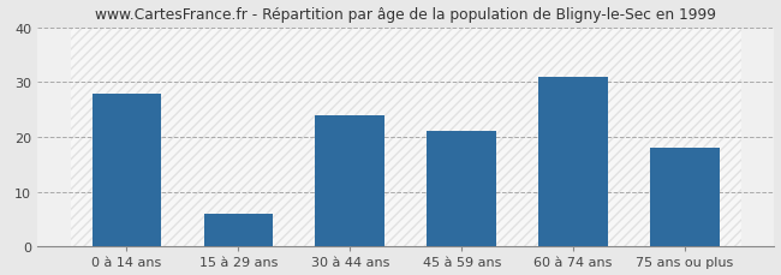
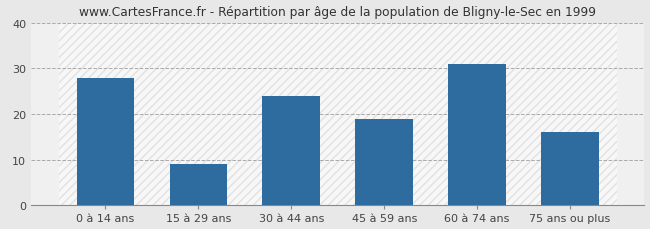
15 à 29 ans: 6 -> 9
45 à 59 ans: 21 -> 19
75 ans ou plus: 18 -> 16
